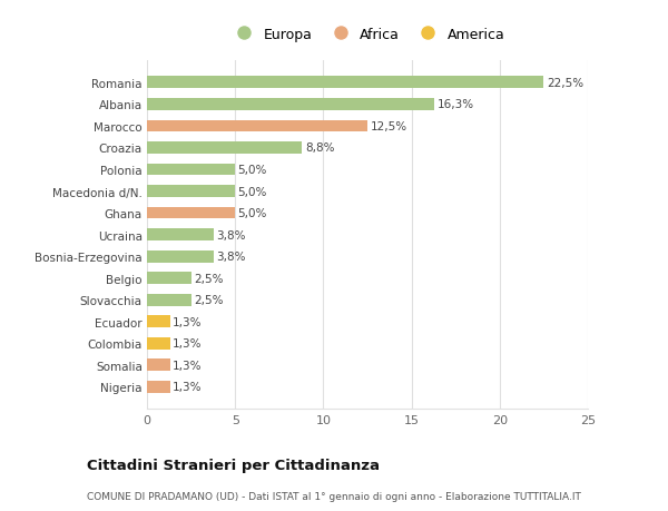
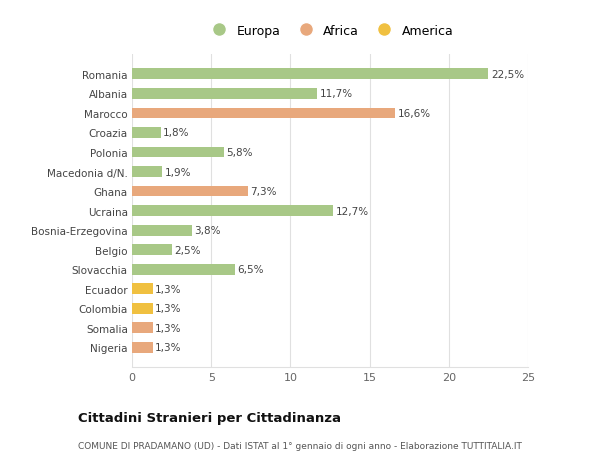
Albania: 16,3% -> 11,7%
Marocco: 12,5% -> 16,6%
Croazia: 8,8% -> 1,8%
Polonia: 5,0% -> 5,8%
Macedonia d/N.: 5,0% -> 1,9%
Ghana: 5,0% -> 7,3%
Ucraina: 3,8% -> 12,7%
Slovacchia: 2,5% -> 6,5%
